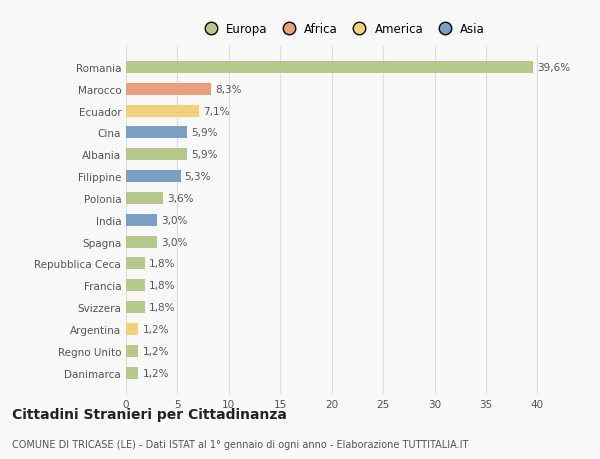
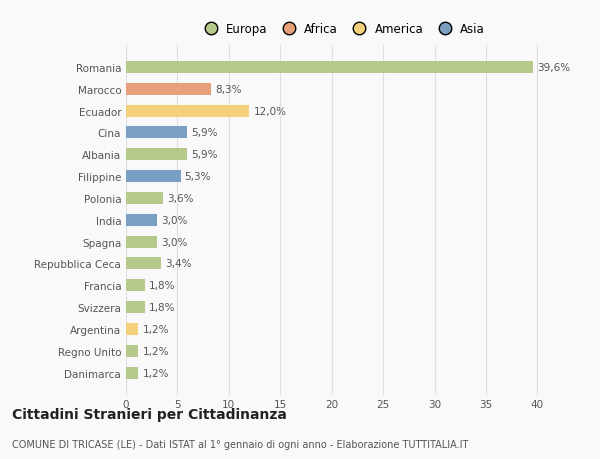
Ecuador: 7,1% -> 12,0%
Repubblica Ceca: 1,8% -> 3,4%
